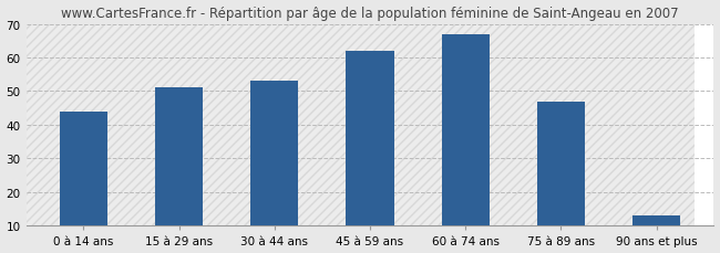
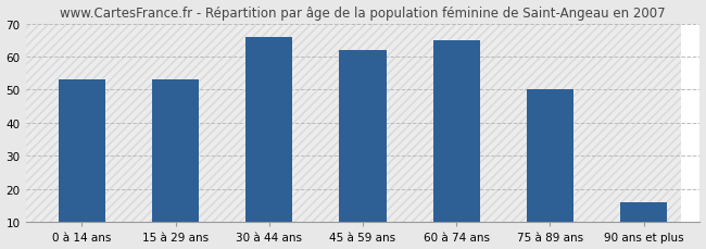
0 à 14 ans: 44 -> 53
15 à 29 ans: 51 -> 53
30 à 44 ans: 53 -> 66
60 à 74 ans: 67 -> 65
75 à 89 ans: 47 -> 50
90 ans et plus: 13 -> 16
